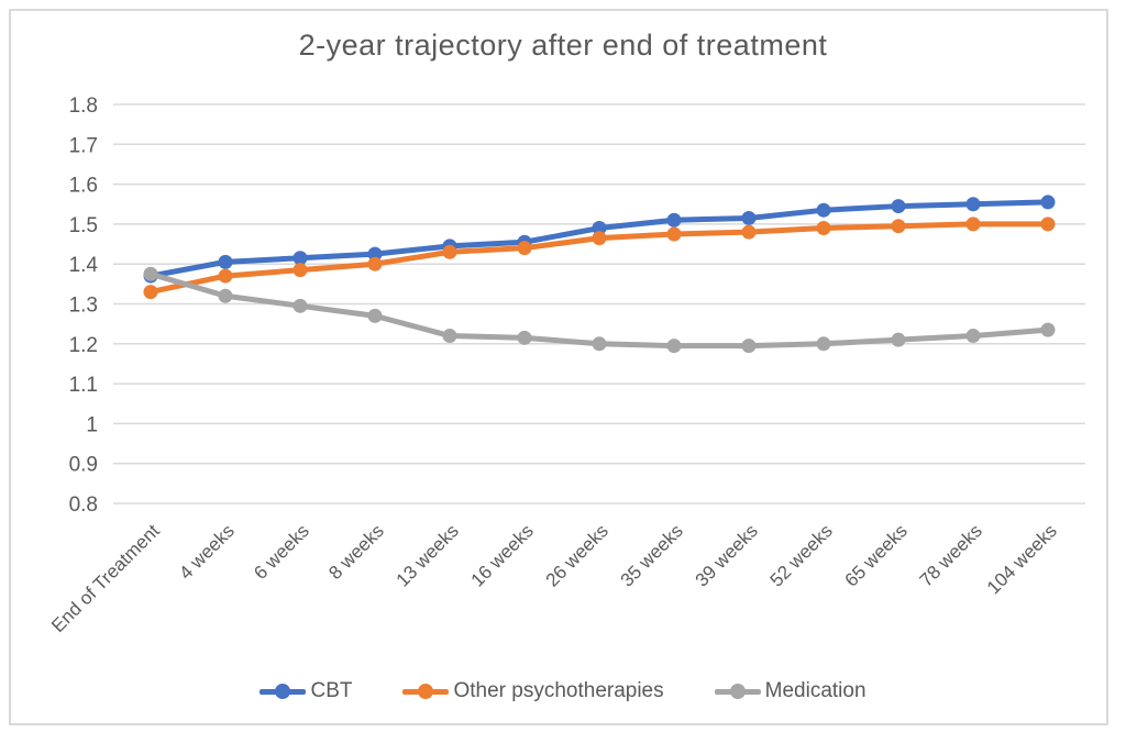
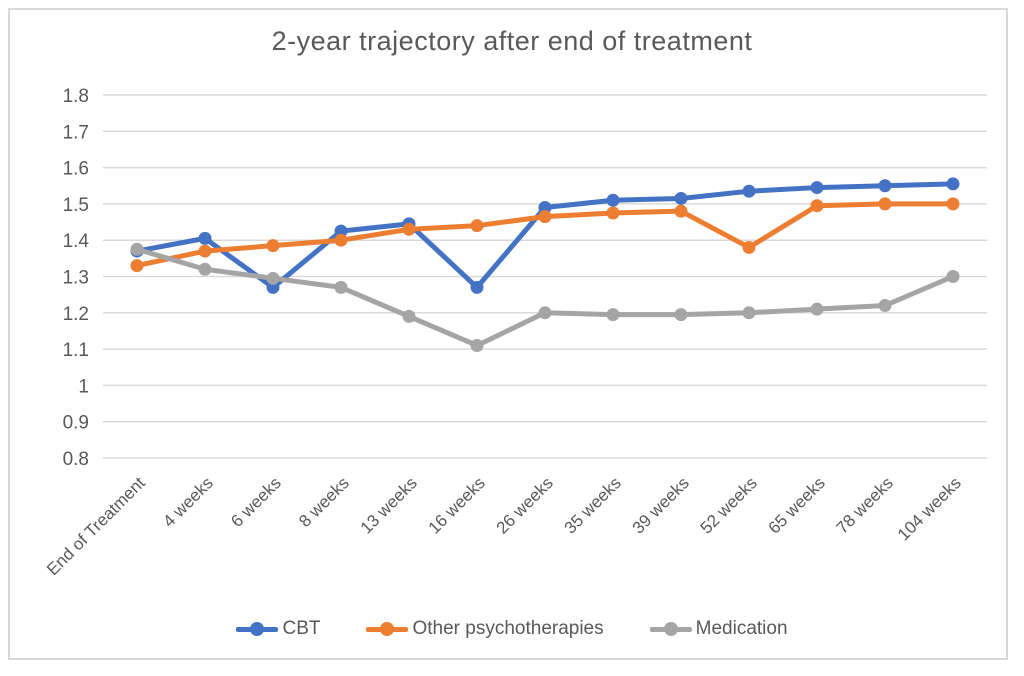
CBT/6 weeks: 1.42 -> 1.27
Medication/13 weeks: 1.22 -> 1.19
CBT/16 weeks: 1.46 -> 1.27
Medication/16 weeks: 1.22 -> 1.11
Other psychotherapies/52 weeks: 1.49 -> 1.38
Medication/104 weeks: 1.24 -> 1.30
